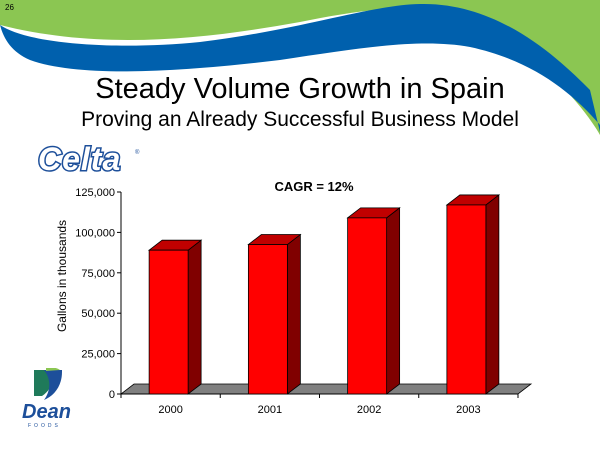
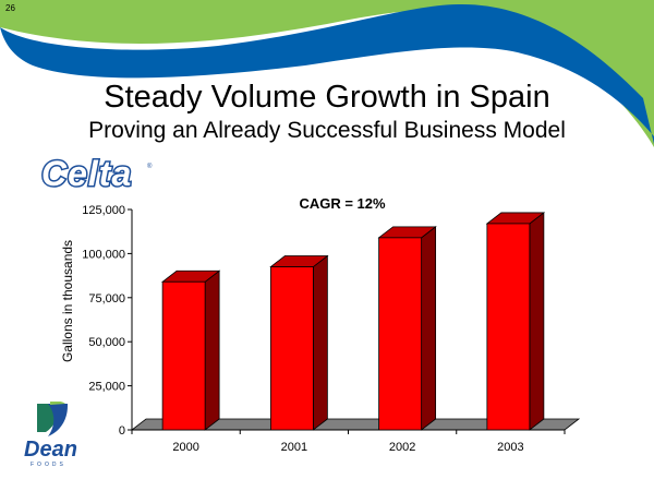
2000: 89000 -> 84000
